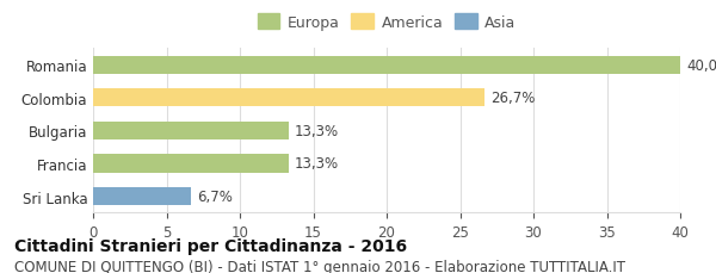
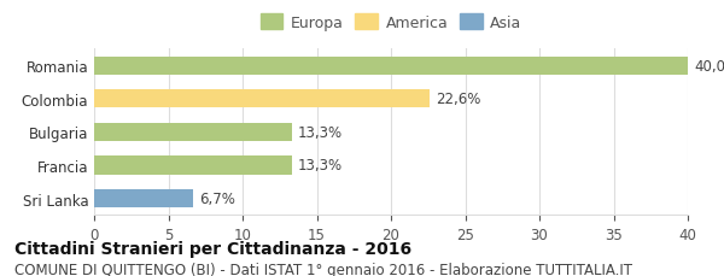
Colombia: 26,7% -> 22,6%
